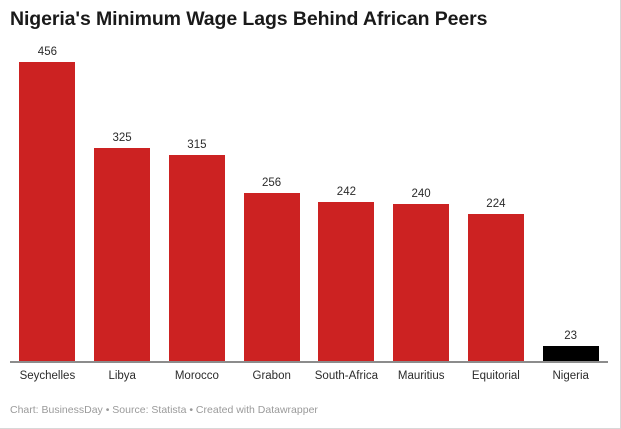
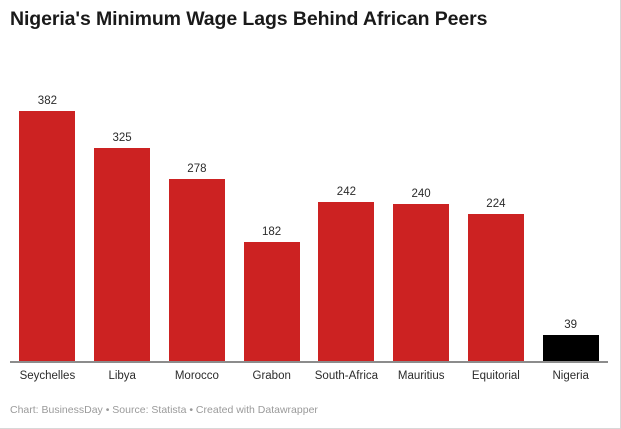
Seychelles: 456 -> 382
Morocco: 315 -> 278
Grabon: 256 -> 182
Nigeria: 23 -> 39
